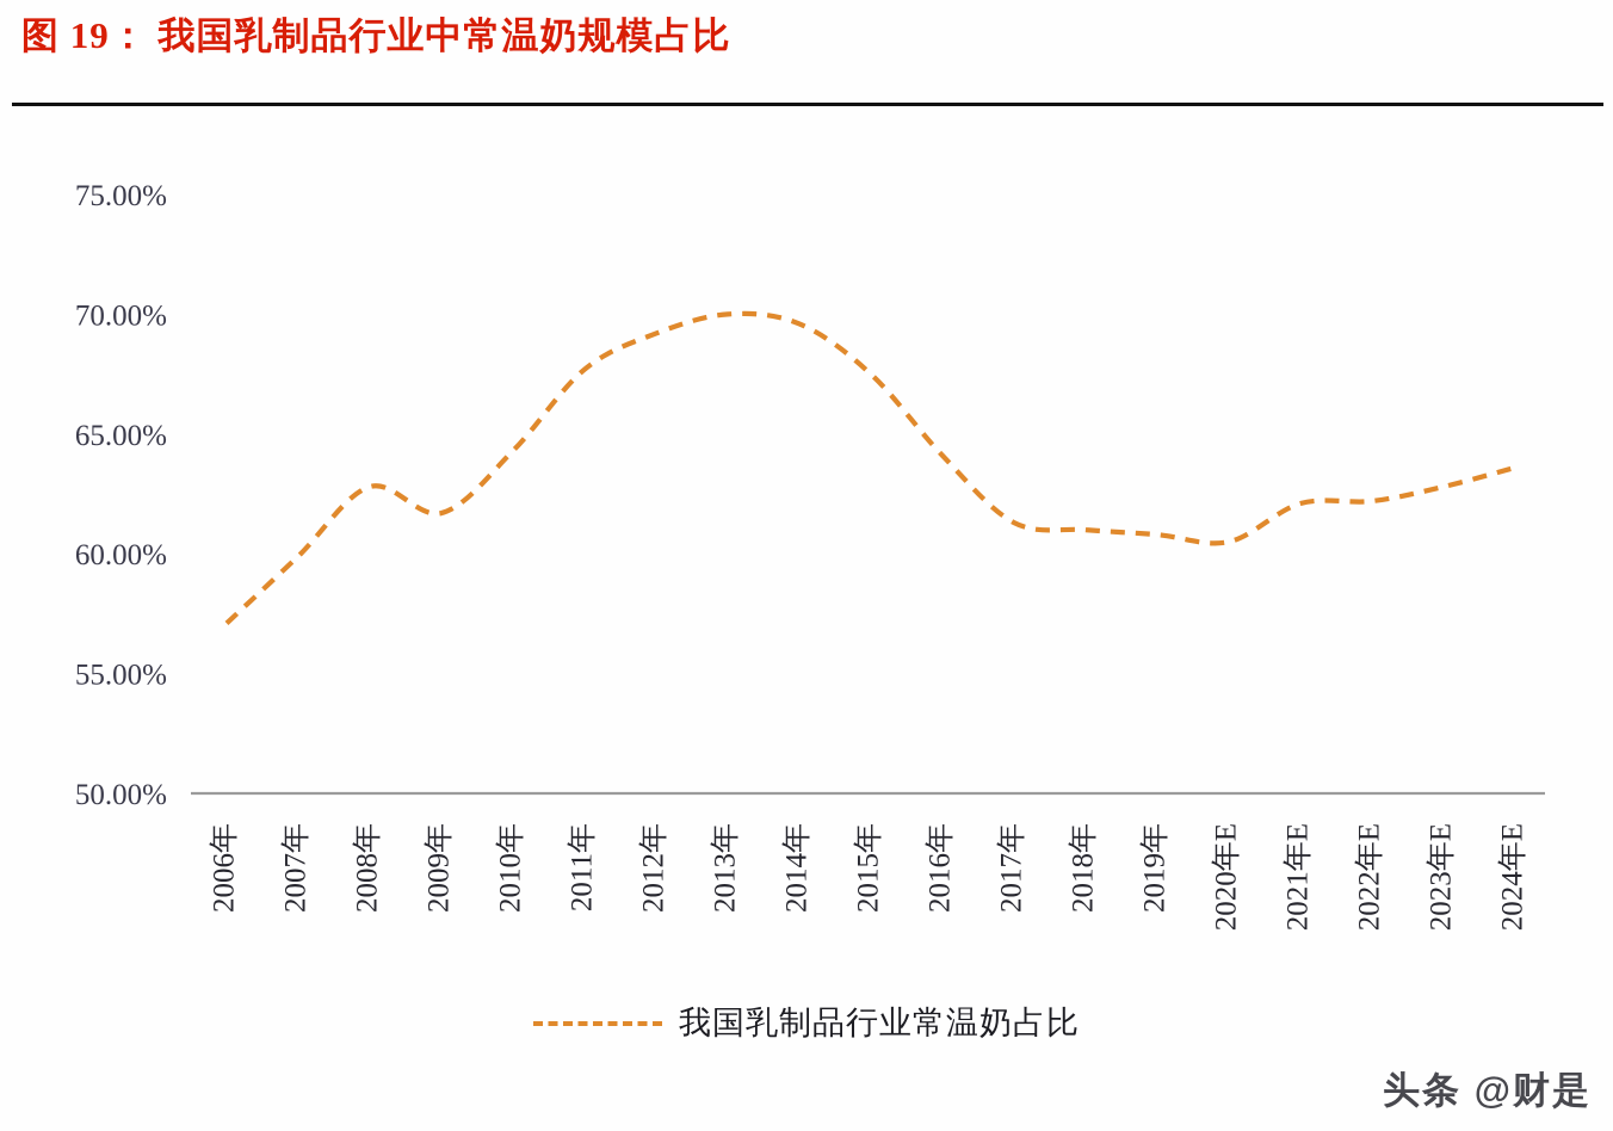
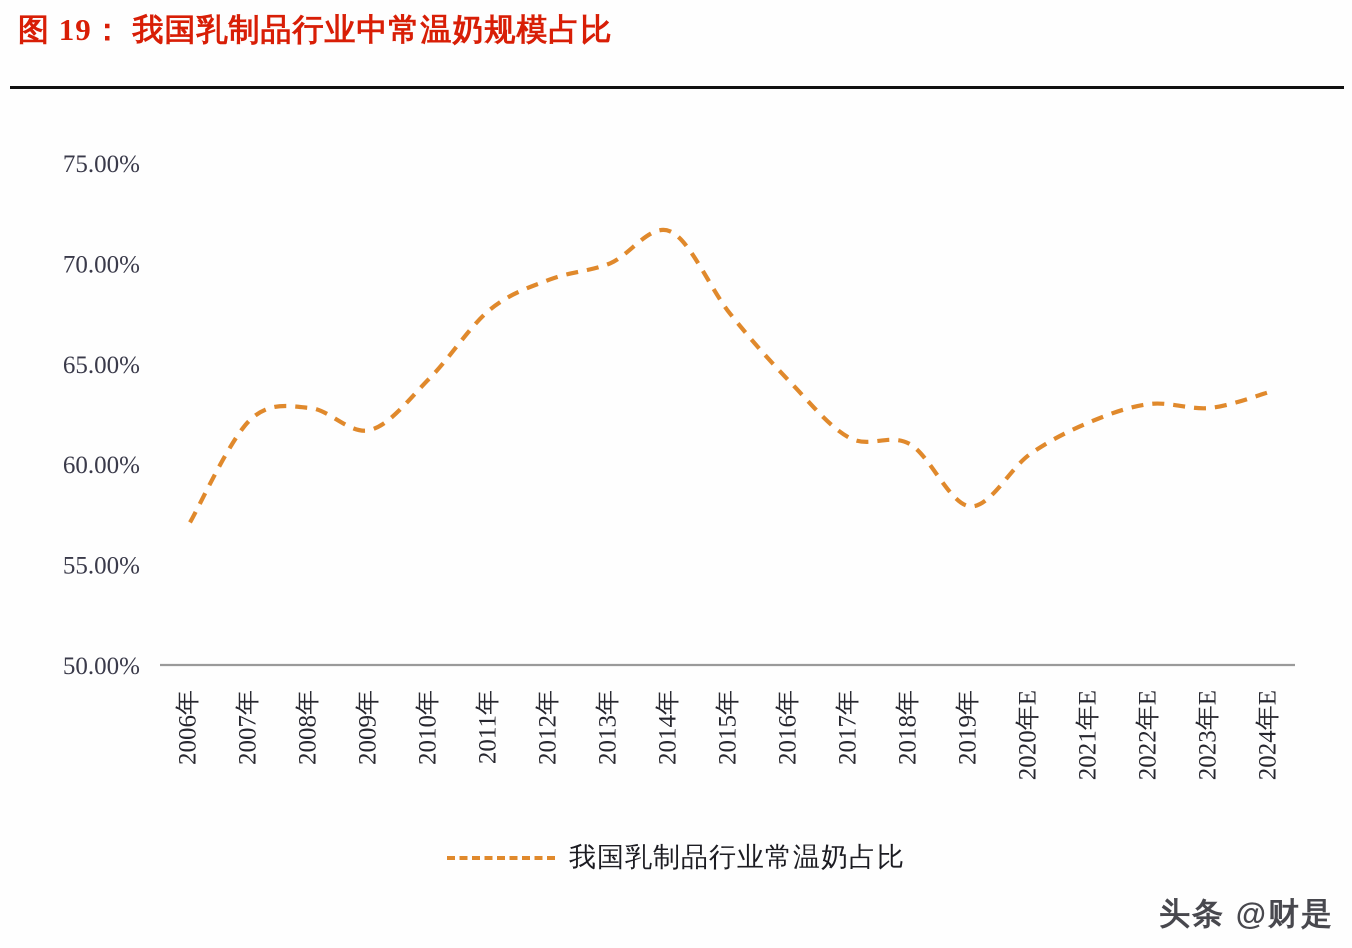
2007年: 59.9% -> 62.2%
2014年: 69.6% -> 71.6%
2019年: 60.8% -> 57.9%
2022年E: 62.2% -> 63.0%
